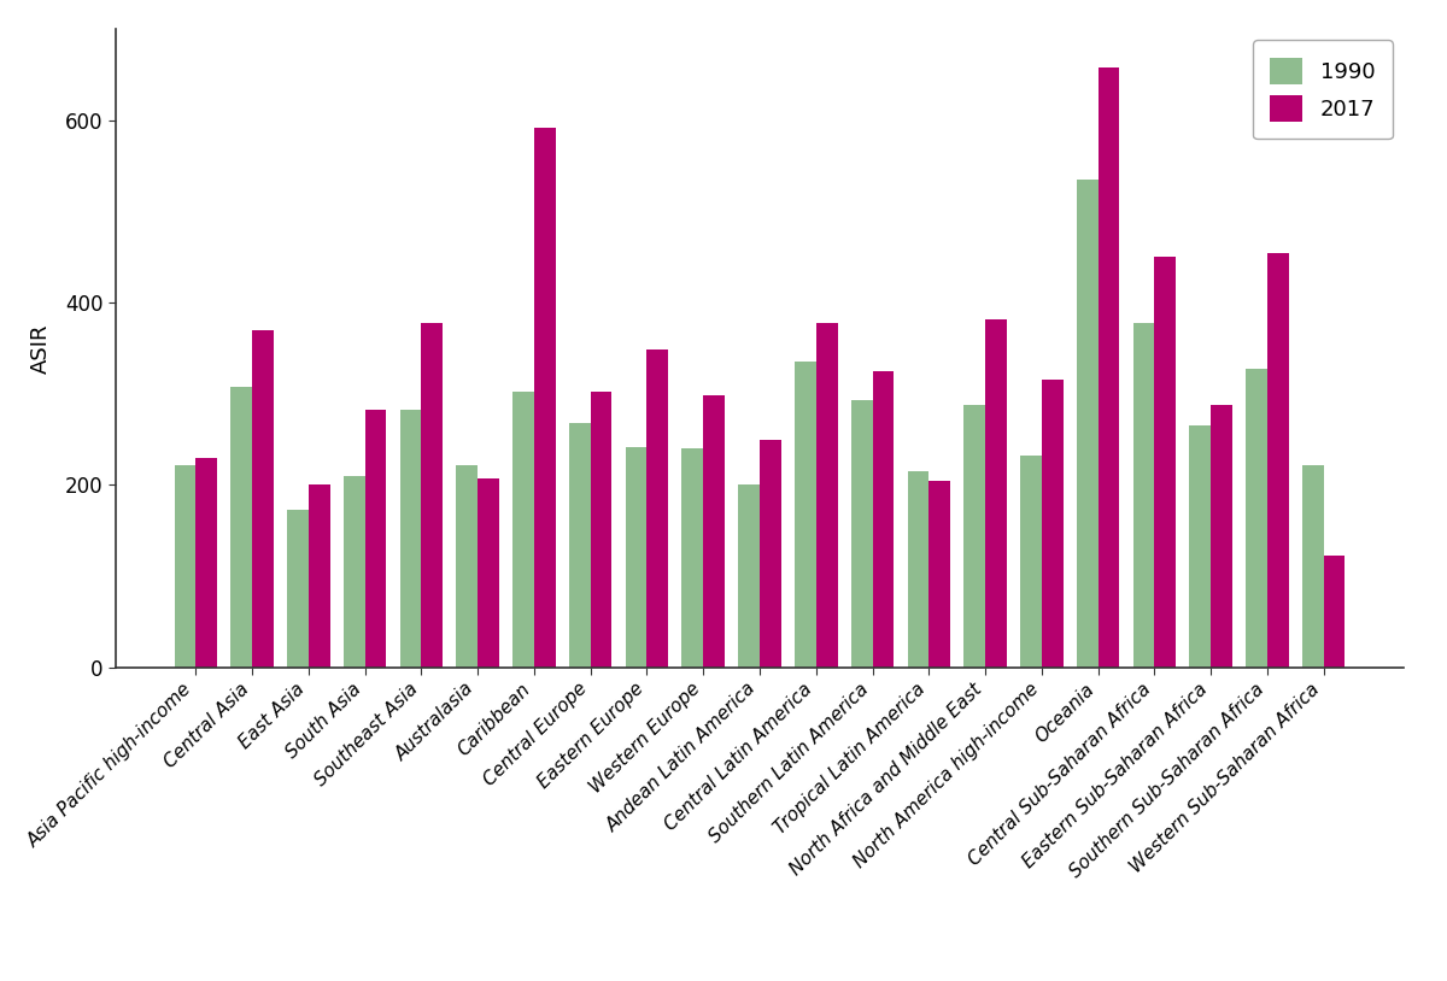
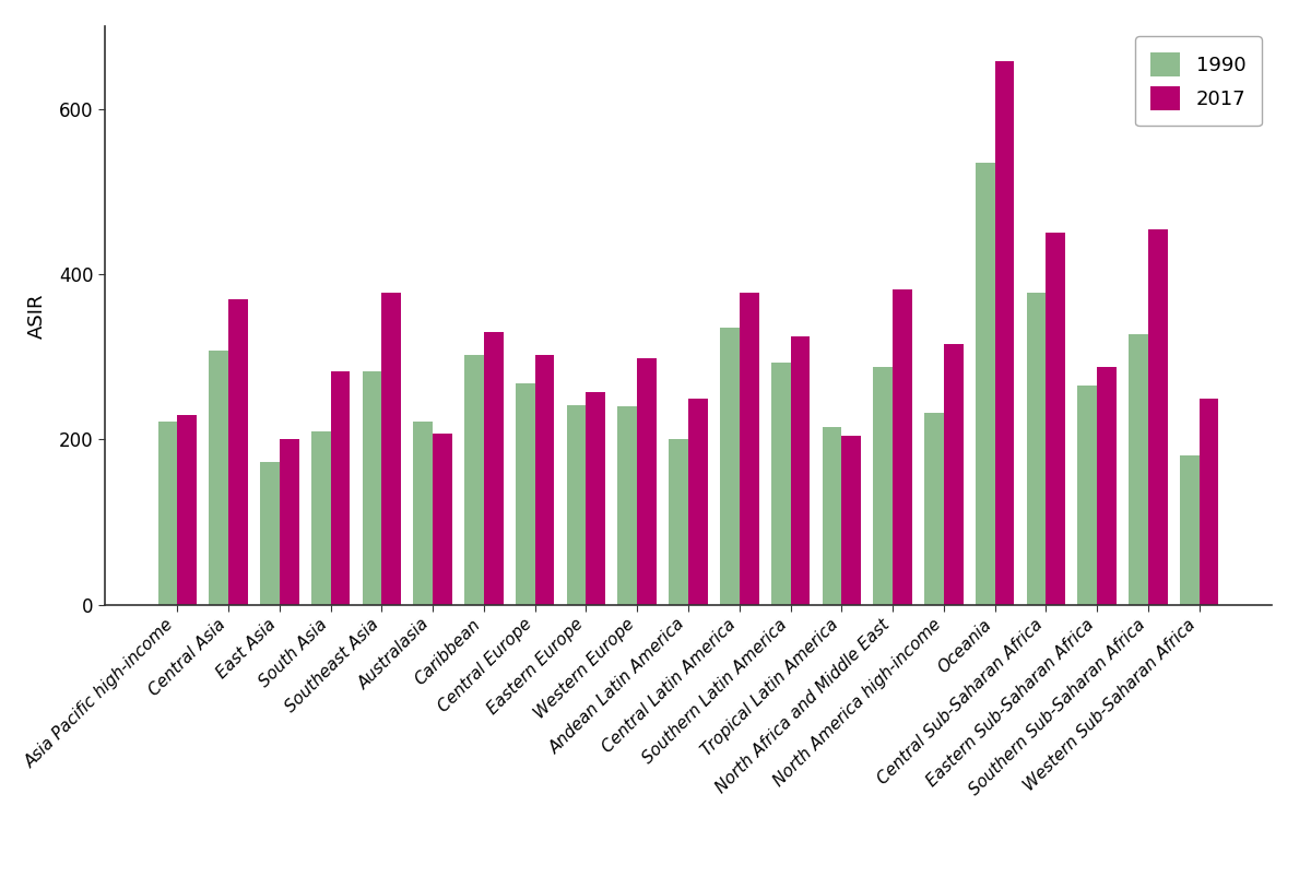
2017/Caribbean: 592 -> 330
2017/Eastern Europe: 348 -> 257
1990/Western Sub-Saharan Africa: 222 -> 180
2017/Western Sub-Saharan Africa: 122 -> 250
